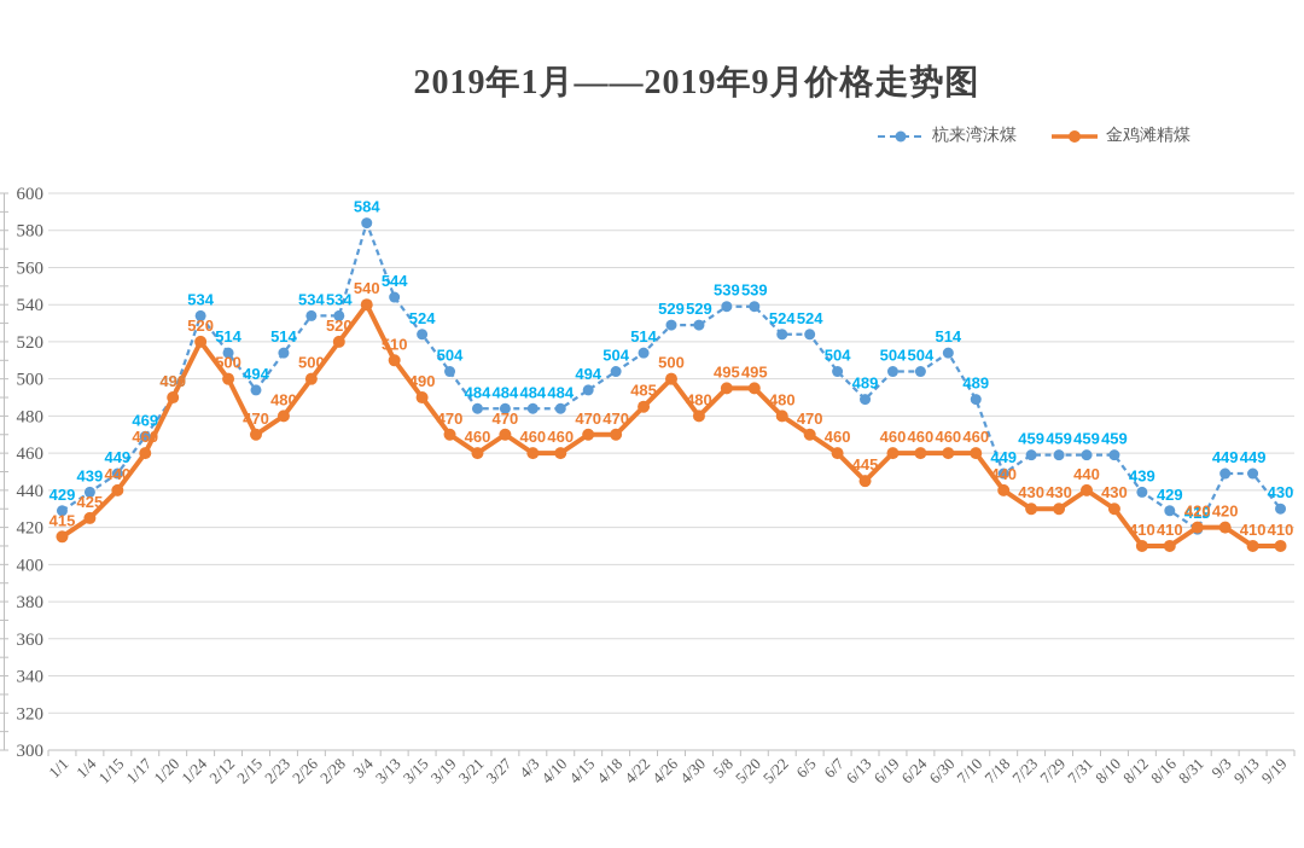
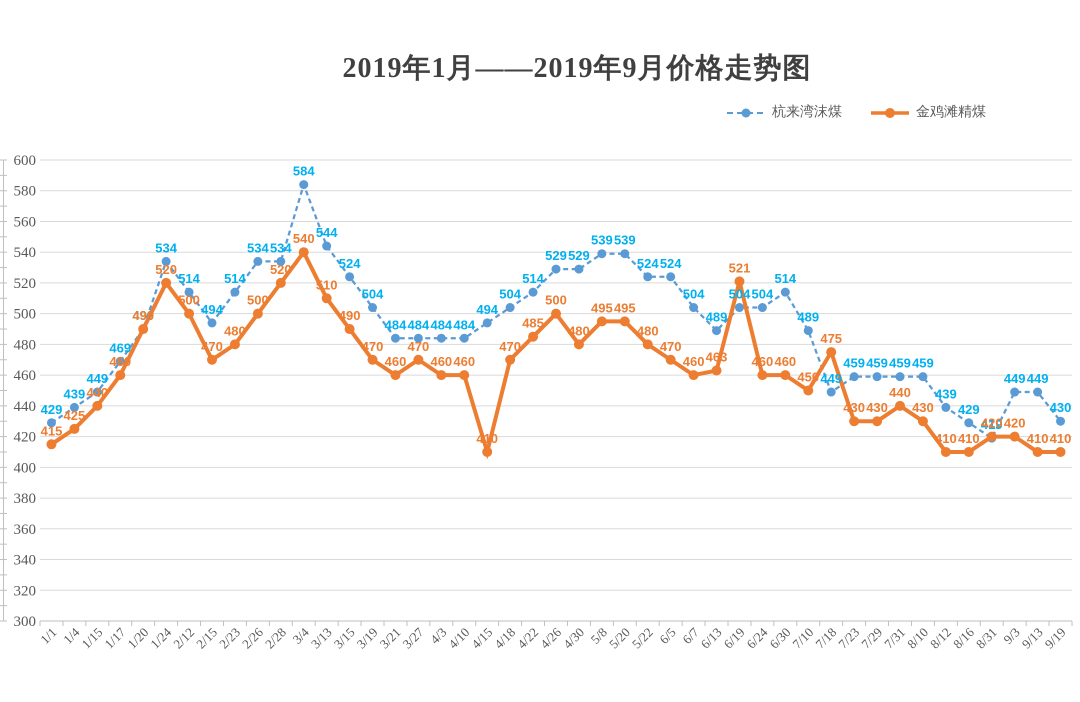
金鸡滩精煤/4/15: 470 -> 410
金鸡滩精煤/6/13: 445 -> 463
金鸡滩精煤/6/19: 460 -> 521
金鸡滩精煤/7/10: 460 -> 450
金鸡滩精煤/7/18: 440 -> 475
